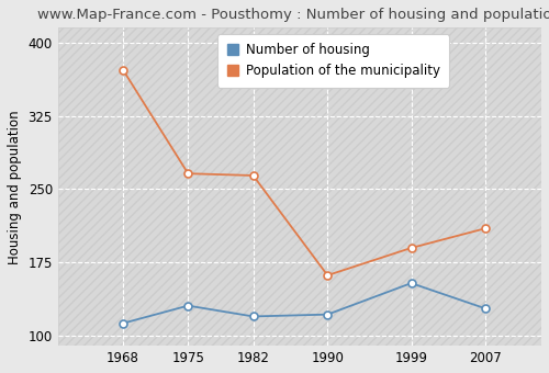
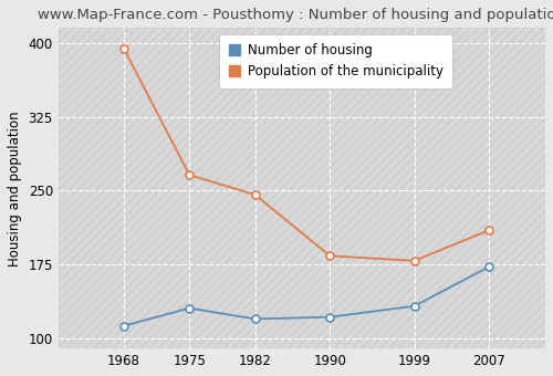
Population of the municipality/1968: 372 -> 394
Population of the municipality/1982: 264 -> 246
Population of the municipality/1990: 162 -> 184
Number of housing/1999: 154 -> 133
Population of the municipality/1999: 190 -> 179
Number of housing/2007: 128 -> 173
